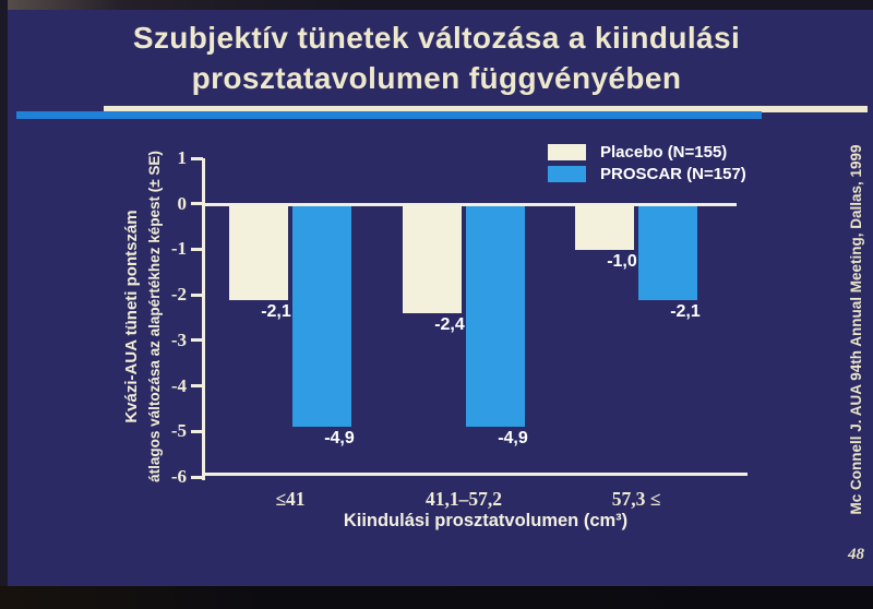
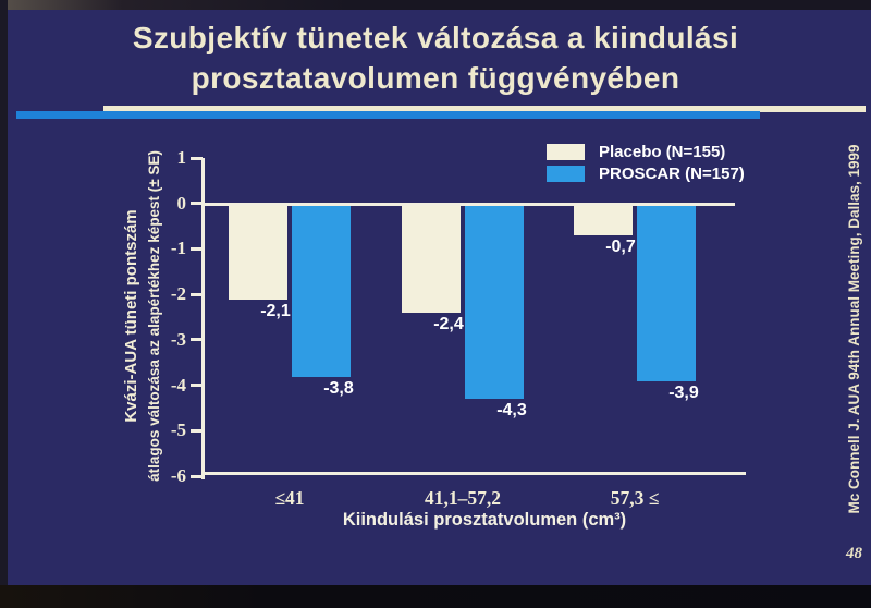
PROSCAR (N=157)/≤41: -4,9 -> -3,8
PROSCAR (N=157)/41,1–57,2: -4,9 -> -4,3
Placebo (N=155)/57,3 ≤: -1,0 -> -0,7
PROSCAR (N=157)/57,3 ≤: -2,1 -> -3,9
